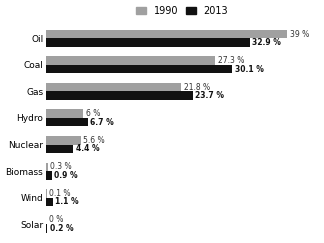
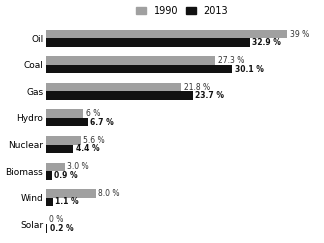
1990/Biomass: 0.3 -> 3.0
1990/Wind: 0.1 -> 8.0
